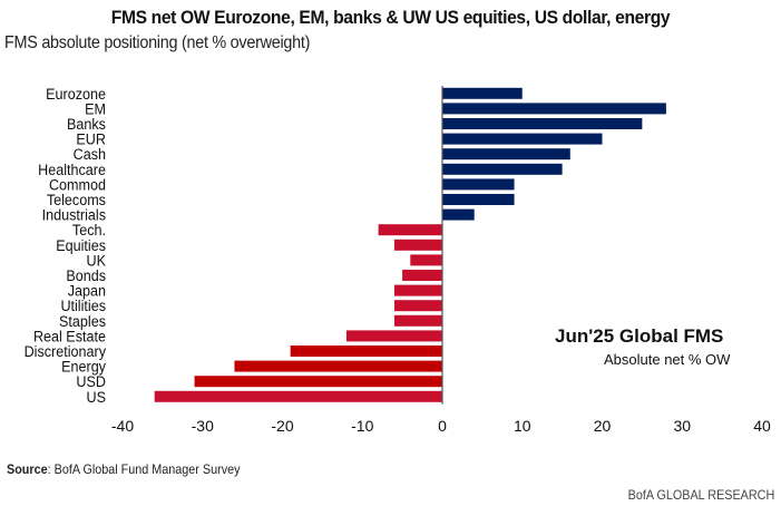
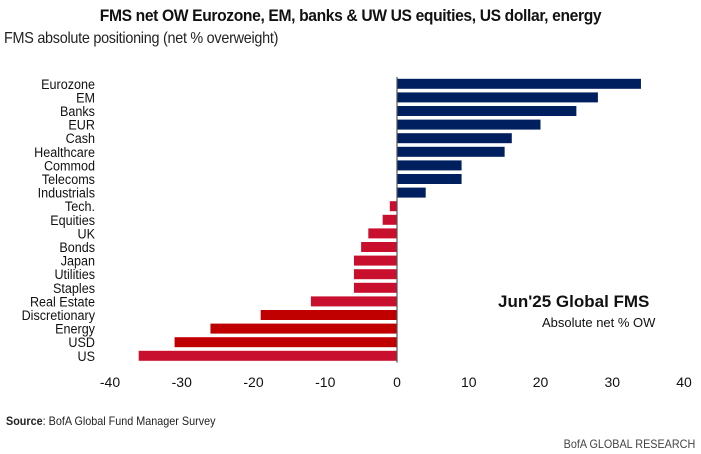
Eurozone: 10 -> 34
Tech.: -8 -> -1
Equities: -6 -> -2
